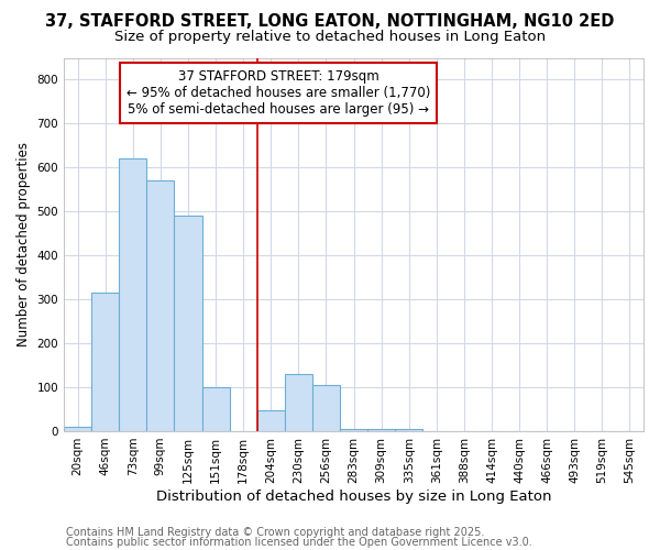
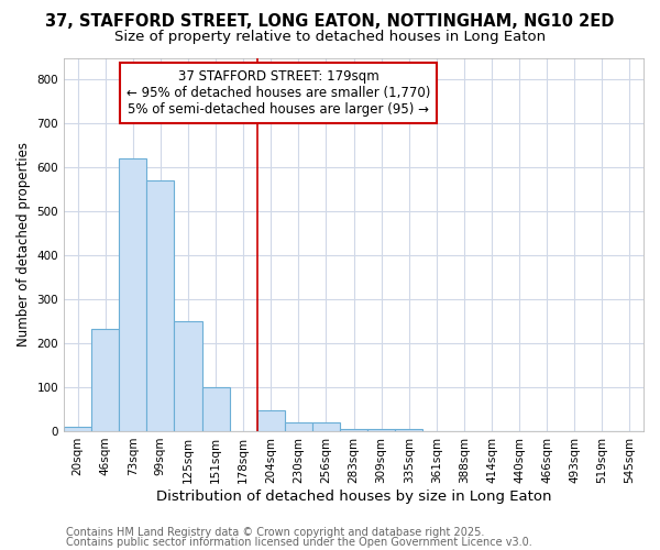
46sqm: 315 -> 232
125sqm: 490 -> 250
230sqm: 130 -> 20
256sqm: 105 -> 20
